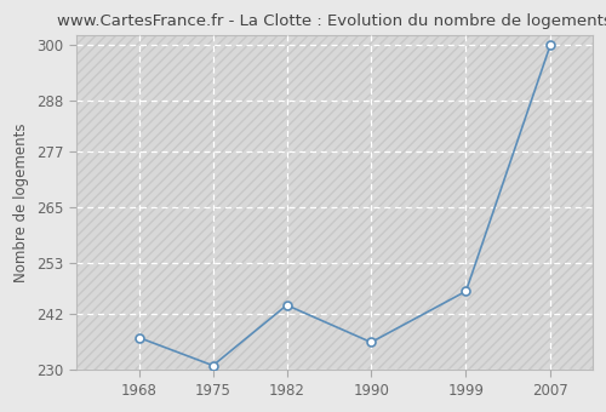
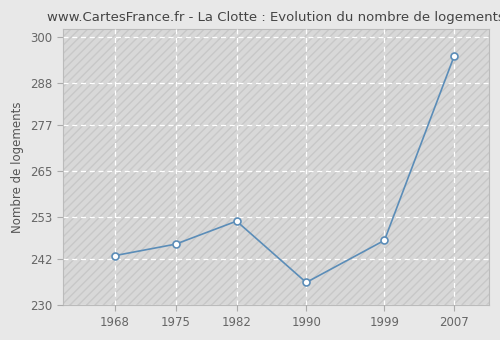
1968: 237 -> 243
1975: 231 -> 246
1982: 244 -> 252
2007: 300 -> 295
